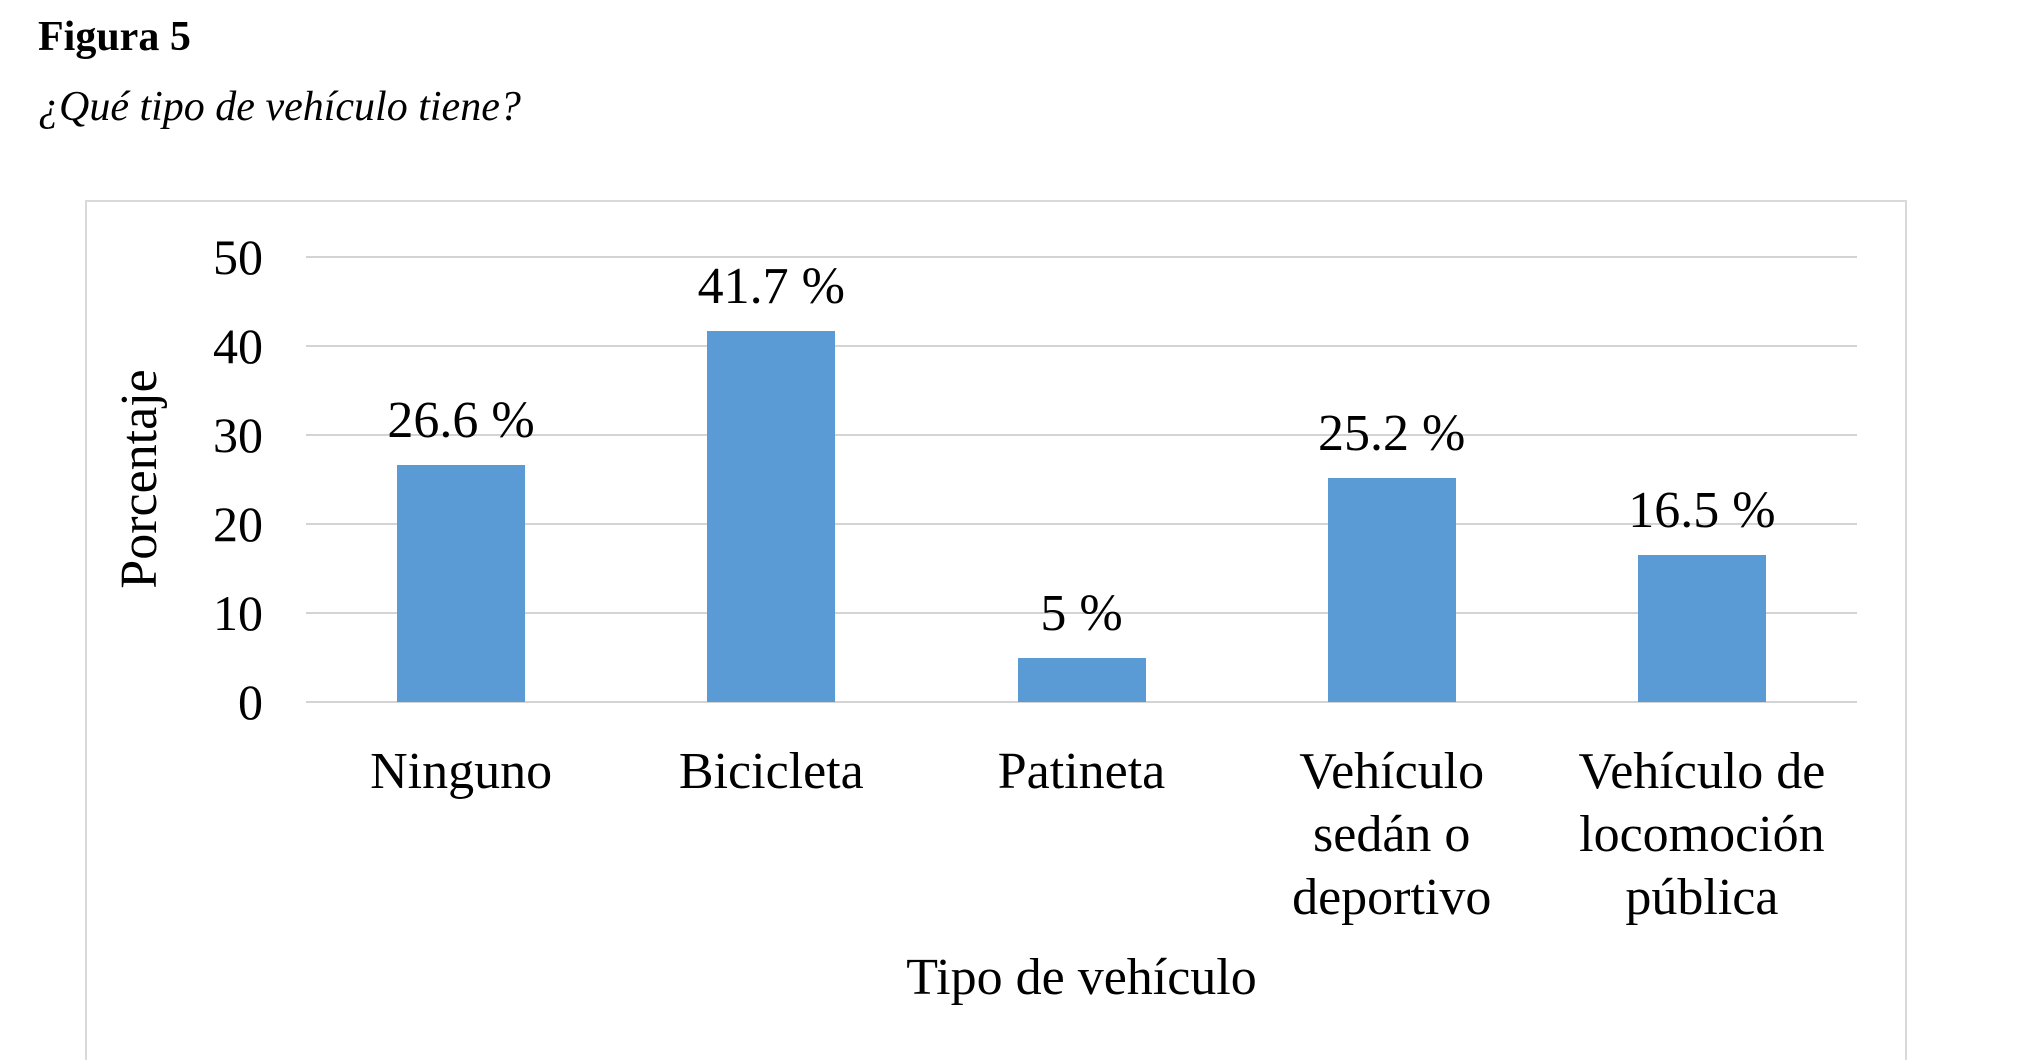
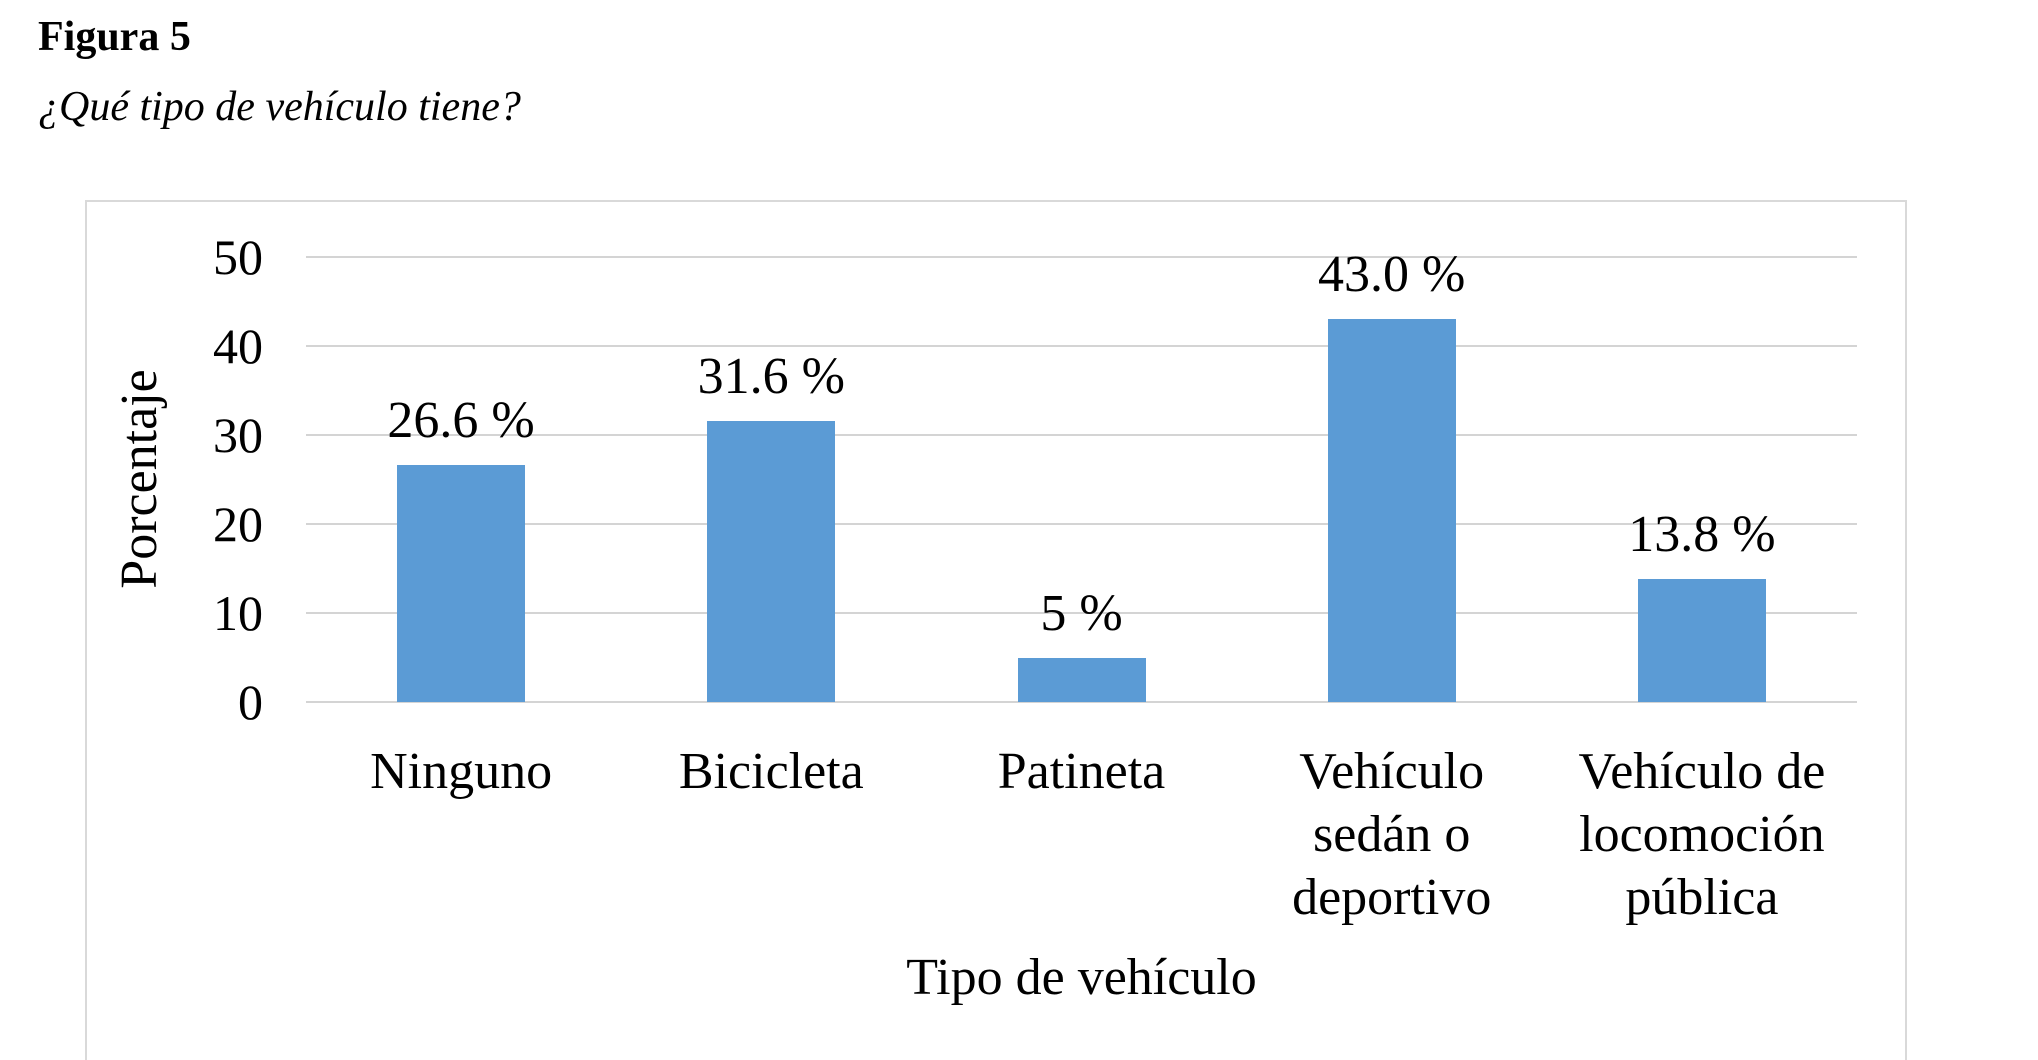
Bicicleta: 41.7 -> 31.6
Vehículo sedán o deportivo: 25.2 -> 43.0
Vehículo de locomoción pública: 16.5 -> 13.8
